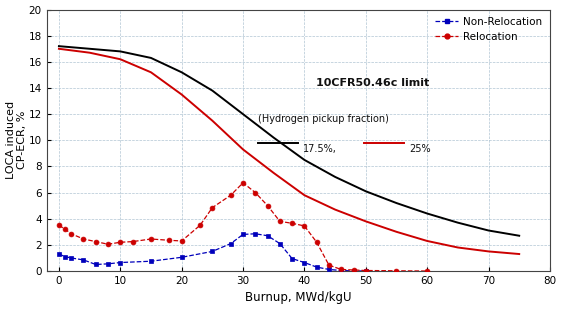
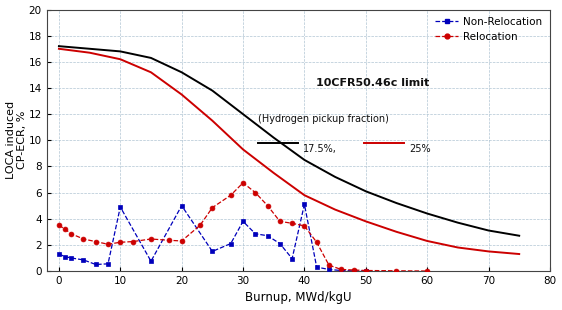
Non-Relocation/10: 0.7 -> 4.9
Non-Relocation/20: 1.1 -> 5.0
Non-Relocation/30: 2.8 -> 3.8
Non-Relocation/40: 0.7 -> 5.1
